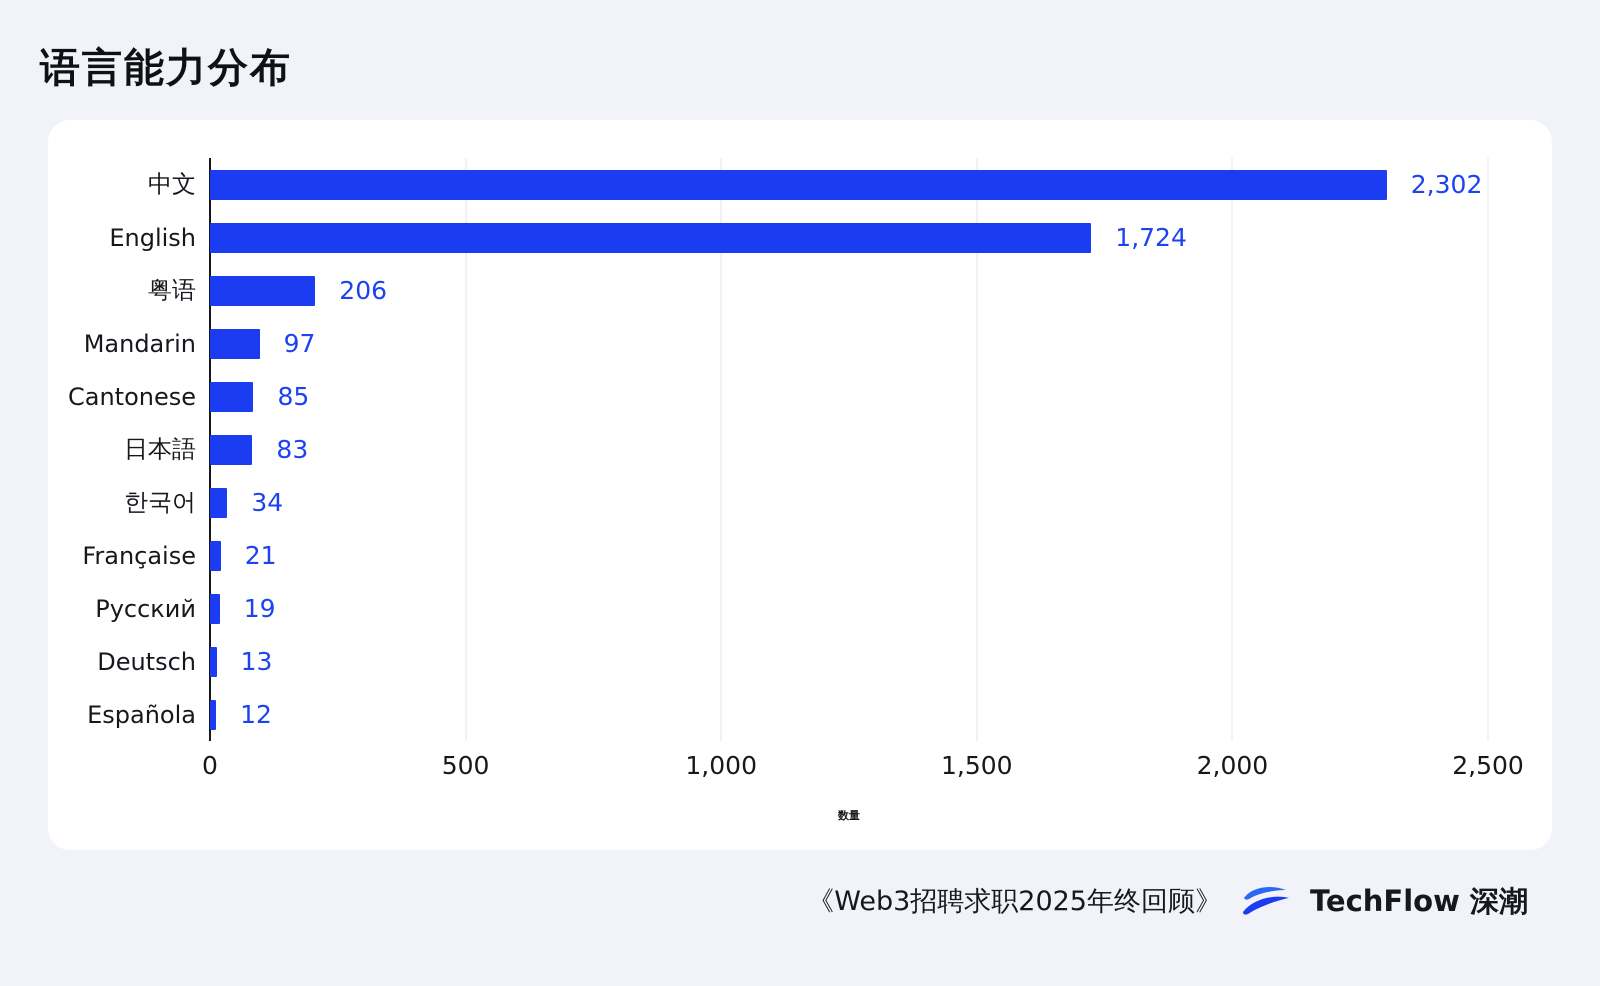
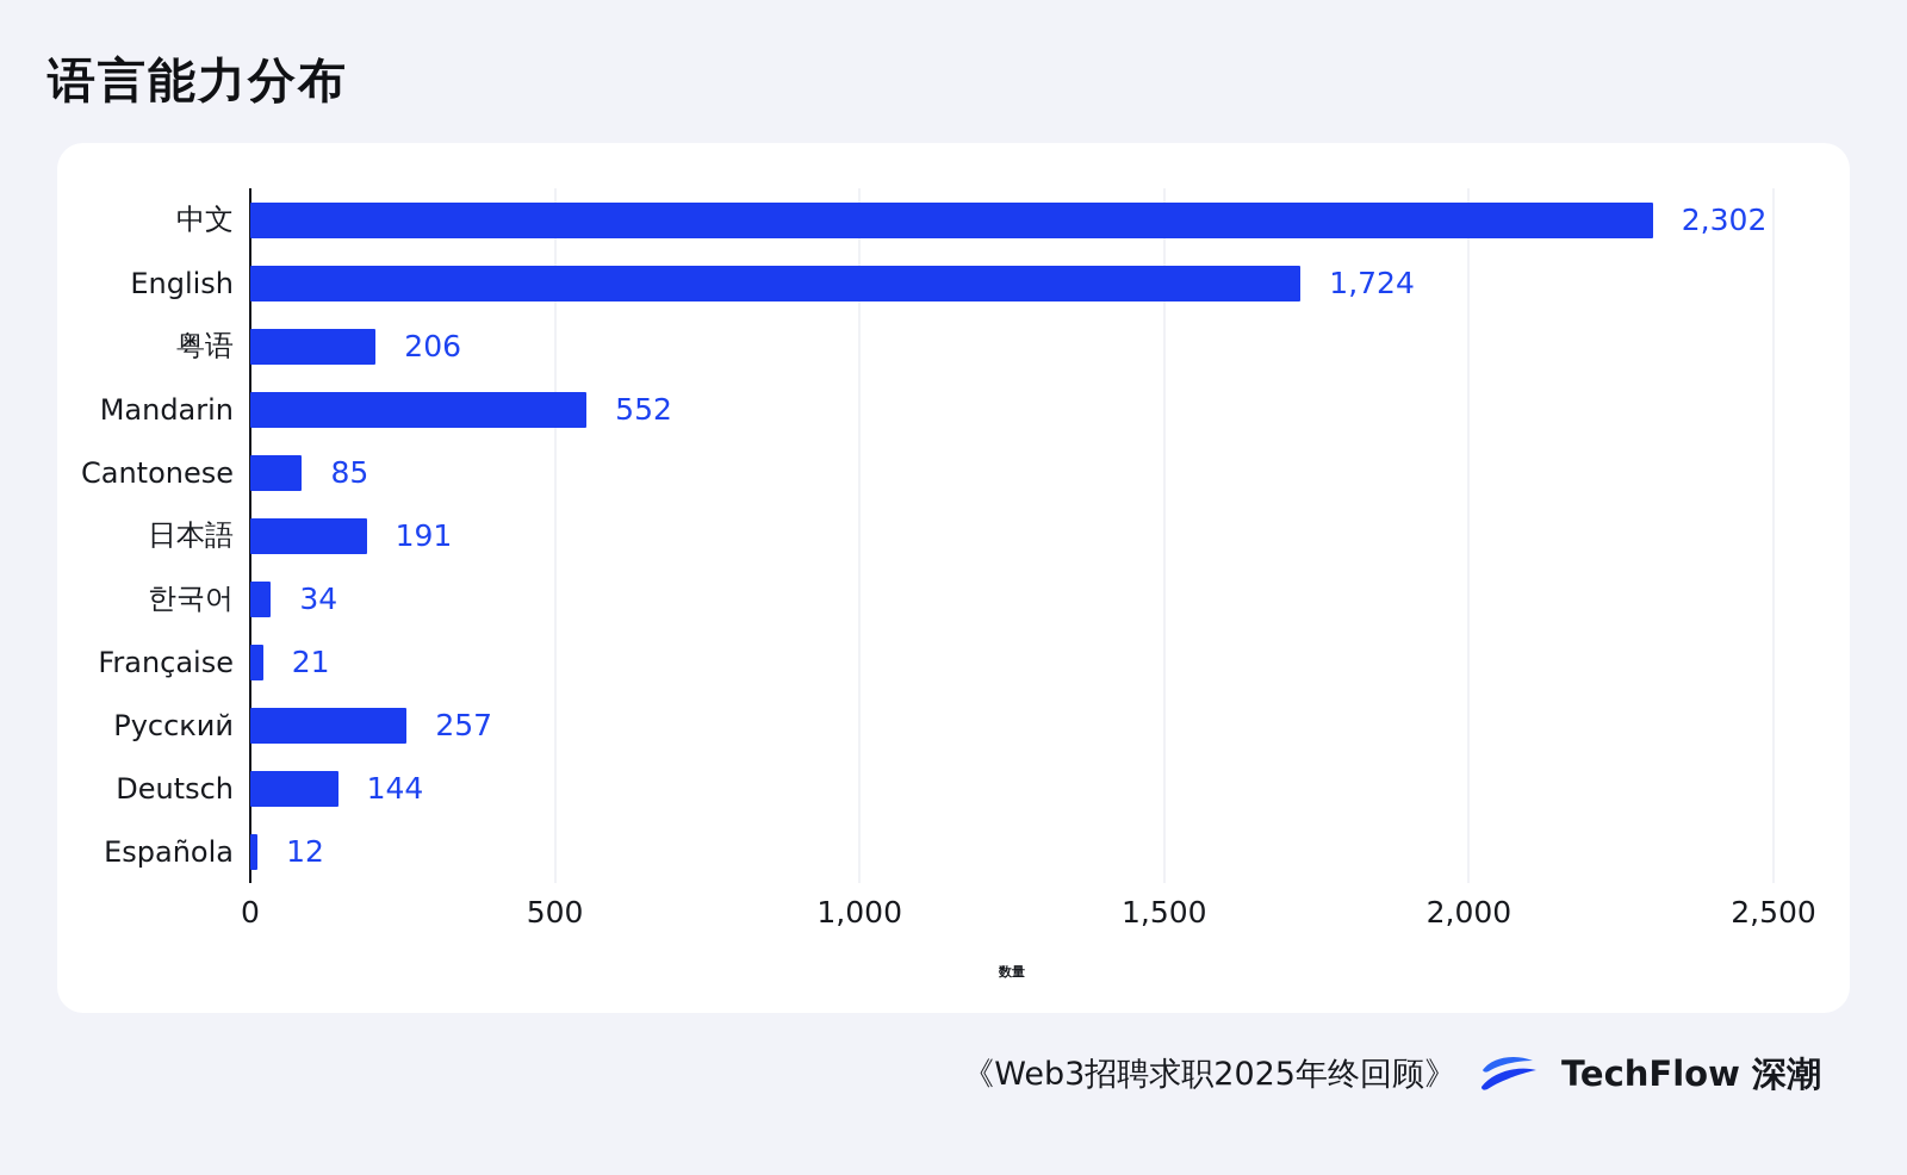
Mandarin: 97 -> 552
日本語: 83 -> 191
Русский: 19 -> 257
Deutsch: 13 -> 144
